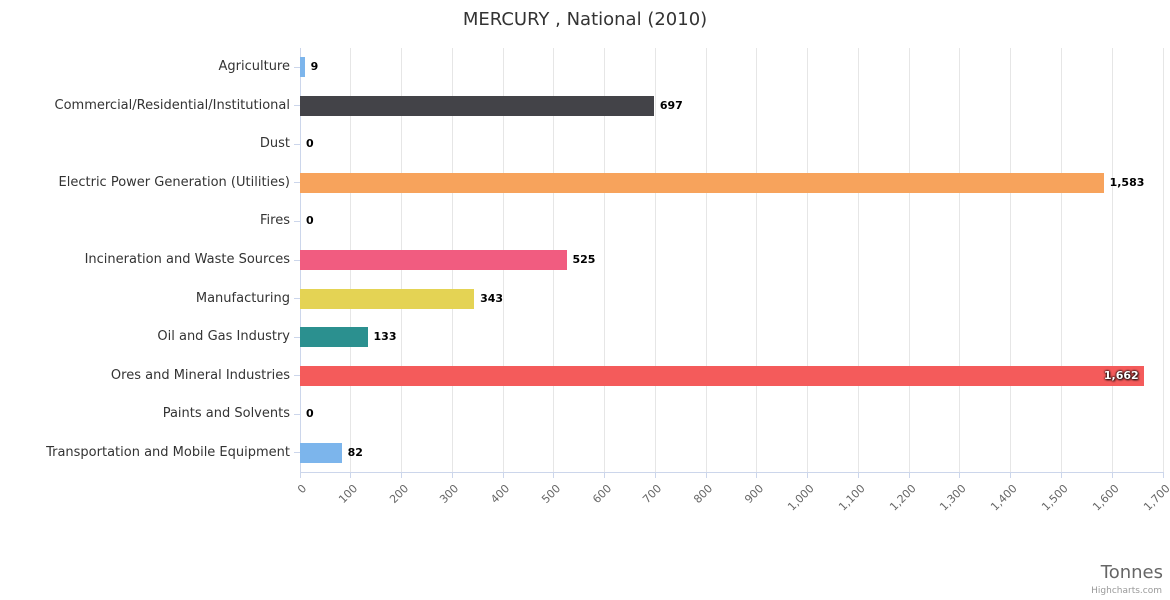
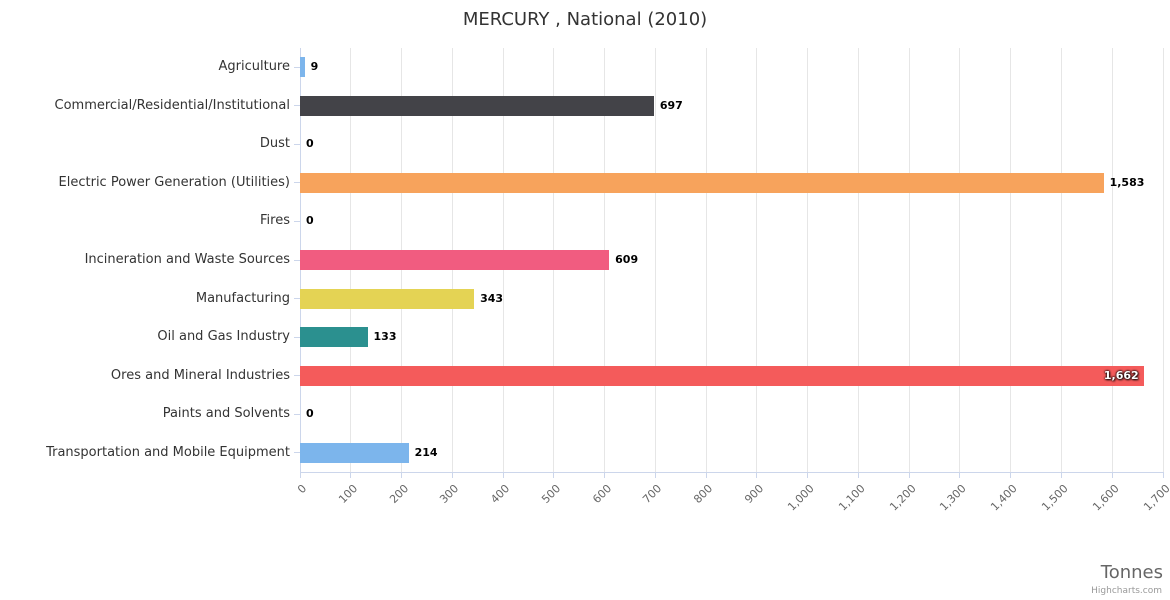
Incineration and Waste Sources: 525 -> 609
Transportation and Mobile Equipment: 82 -> 214
